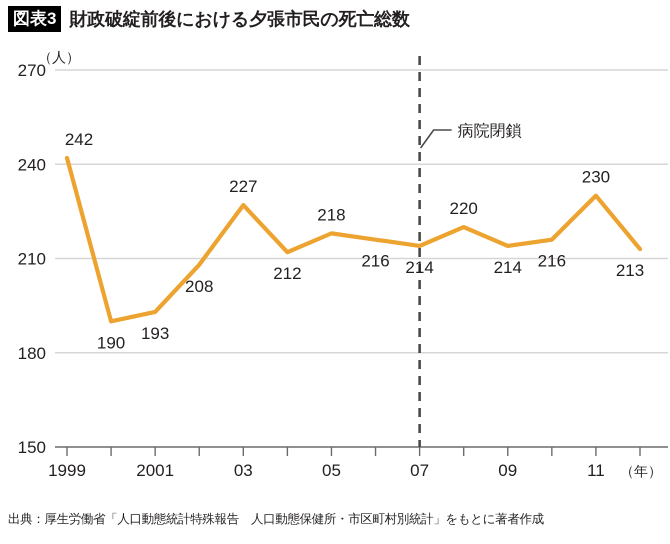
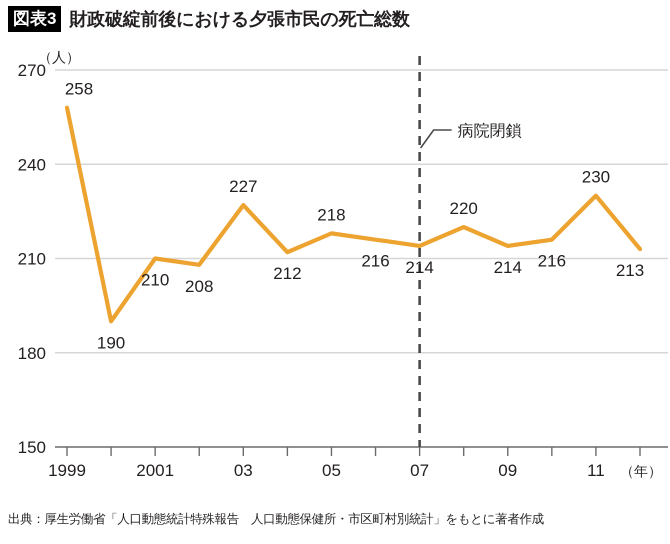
1999: 242 -> 258
2001: 193 -> 210
